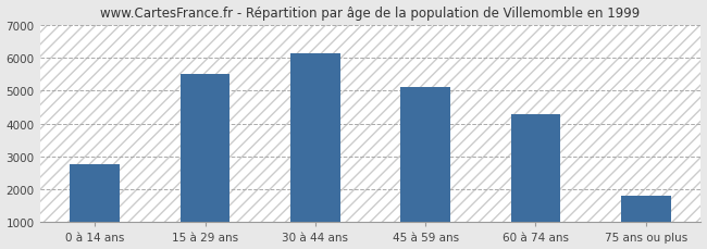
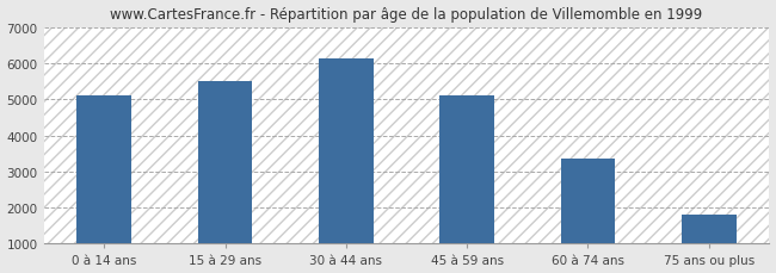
0 à 14 ans: 2750 -> 5100
60 à 74 ans: 4300 -> 3350
